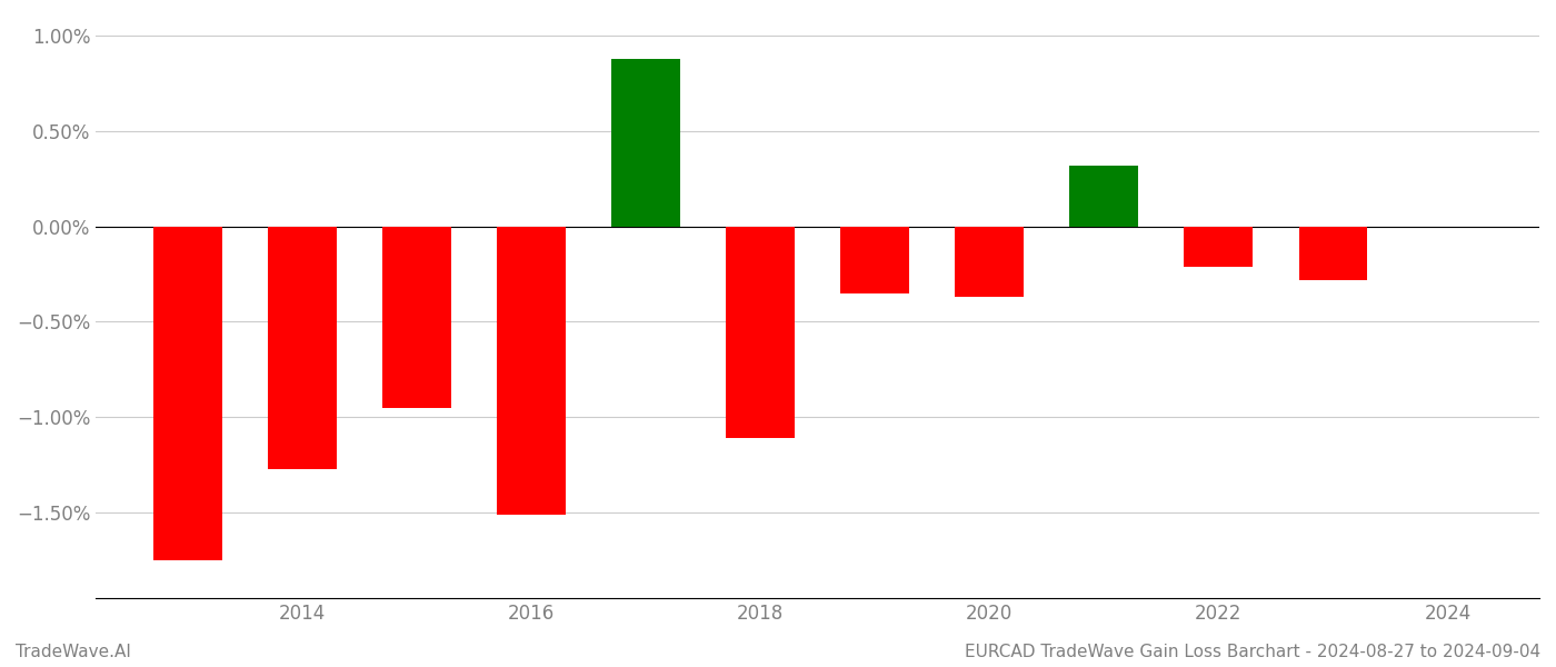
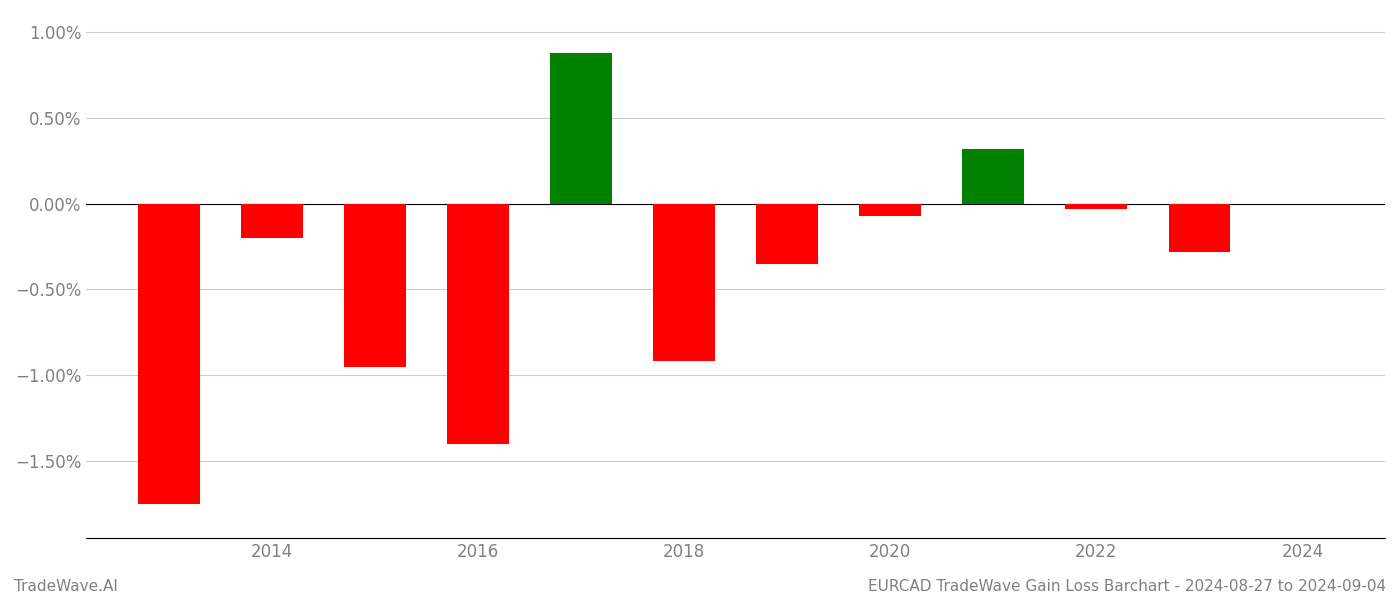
2014: -1.27% -> -0.20%
2016: -1.51% -> -1.40%
2018: -1.11% -> -0.92%
2020: -0.37% -> -0.07%
2022: -0.21% -> -0.03%
